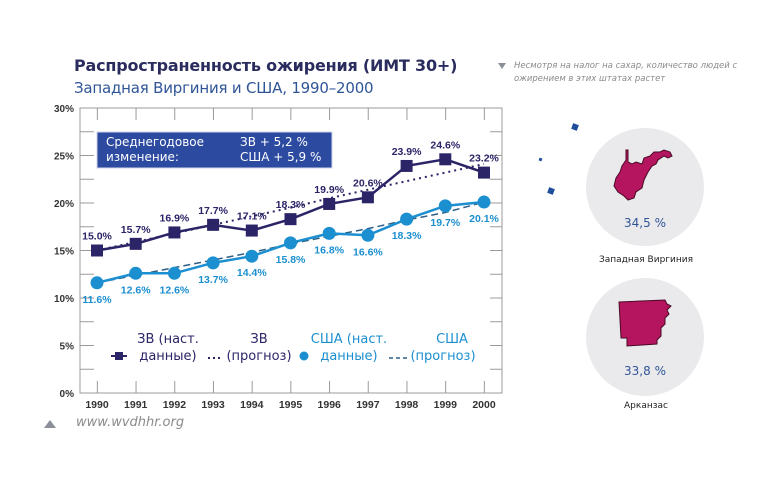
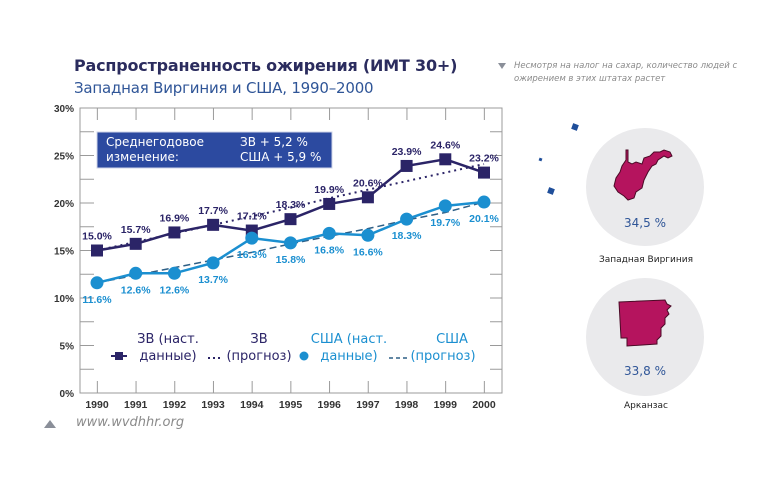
США (наст. данные)/1994: 14.4% -> 16.3%
